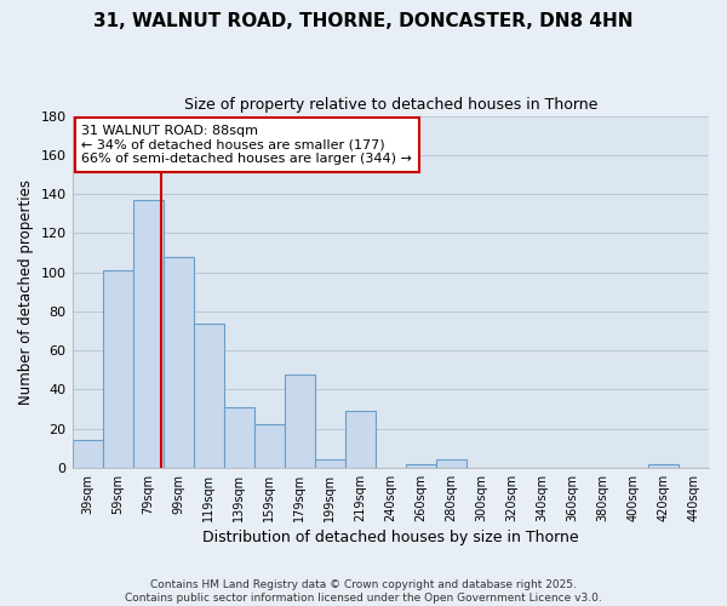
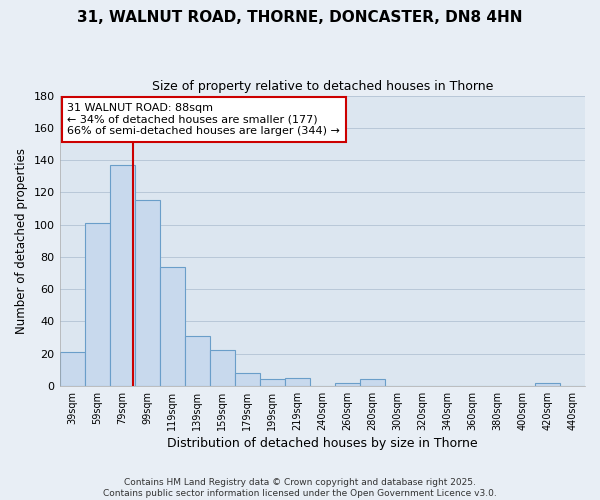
39sqm: 14 -> 21
99sqm: 108 -> 115
179sqm: 48 -> 8
219sqm: 29 -> 5
